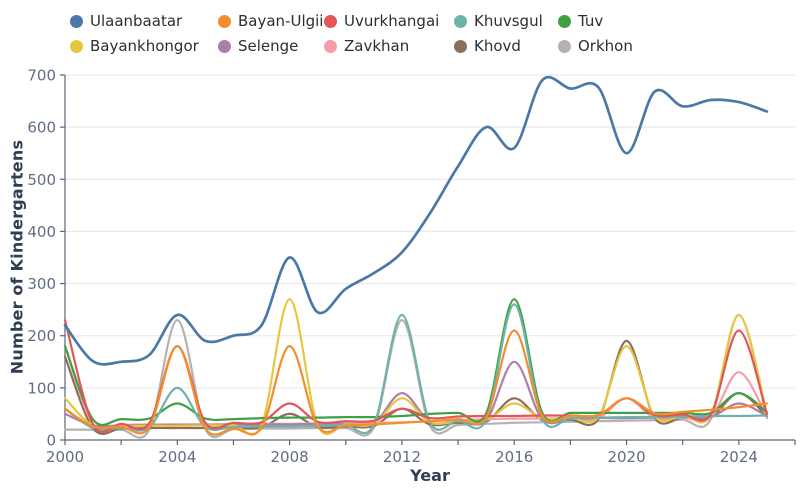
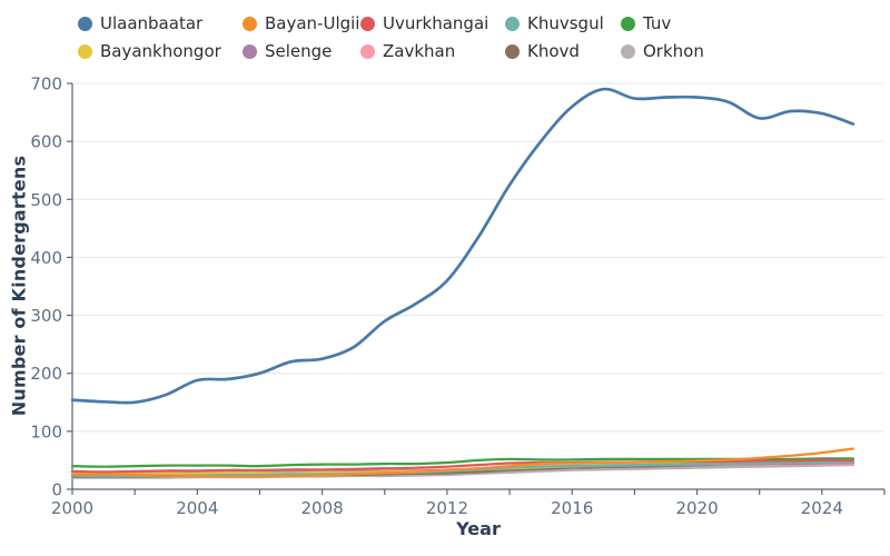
Ulaanbaatar/2000: 220 -> 150
Bayan-Ulgii/2000: 60 -> 30
Uvurkhangai/2000: 230 -> 30
Khuvsgul/2000: 60 -> 20
Tuv/2000: 180 -> 40
Bayankhongor/2000: 80 -> 30
Selenge/2000: 50 -> 30
Zavkhan/2000: 180 -> 30
Khovd/2000: 160 -> 20
Ulaanbaatar/2004: 240 -> 190
Bayan-Ulgii/2004: 180 -> 20
Uvurkhangai/2004: 180 -> 30
Khuvsgul/2004: 100 -> 20
Tuv/2004: 70 -> 40
Orkhon/2004: 230 -> 20
Ulaanbaatar/2008: 350 -> 220
Bayan-Ulgii/2008: 180 -> 20
Uvurkhangai/2008: 70 -> 30
Bayankhongor/2008: 270 -> 30
Khovd/2008: 50 -> 20
Uvurkhangai/2012: 60 -> 40
Khuvsgul/2012: 240 -> 30
Bayankhongor/2012: 80 -> 30
Selenge/2012: 90 -> 30
Khovd/2012: 60 -> 30
Orkhon/2012: 230 -> 20
Ulaanbaatar/2016: 560 -> 660
Bayan-Ulgii/2016: 210 -> 40
Khuvsgul/2016: 260 -> 40
Tuv/2016: 270 -> 50
Bayankhongor/2016: 70 -> 40
Selenge/2016: 150 -> 40
Khovd/2016: 80 -> 40
Ulaanbaatar/2020: 550 -> 680
Bayan-Ulgii/2020: 80 -> 50
Uvurkhangai/2020: 80 -> 50
Bayankhongor/2020: 180 -> 40
Zavkhan/2020: 80 -> 40
Khovd/2020: 190 -> 40
Uvurkhangai/2024: 210 -> 50
Tuv/2024: 90 -> 50
Bayankhongor/2024: 240 -> 50
Selenge/2024: 70 -> 40
Zavkhan/2024: 130 -> 40
Khovd/2024: 90 -> 40
Orkhon/2024: 240 -> 40
